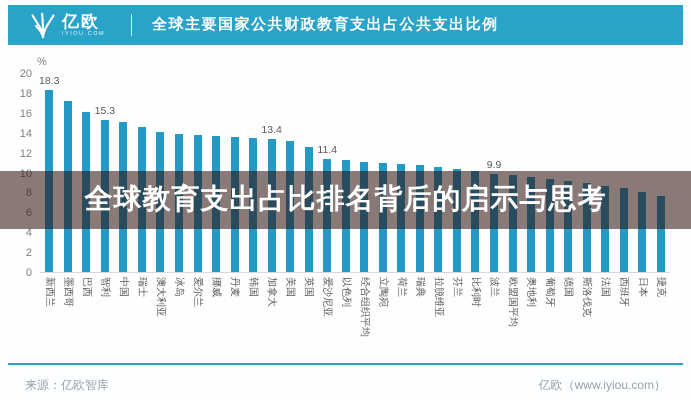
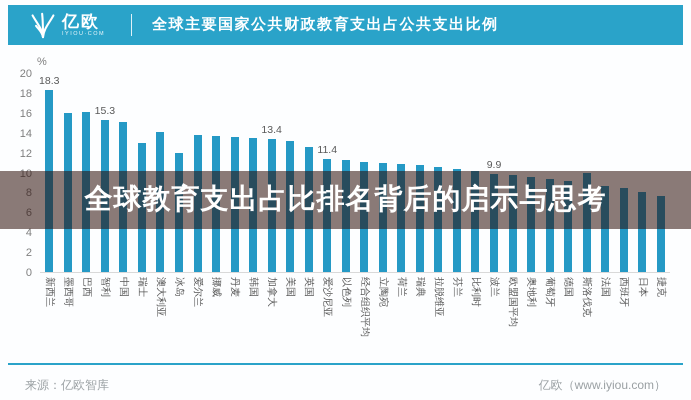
墨西哥: 17 -> 16
瑞士: 15 -> 13
冰岛: 14 -> 12
斯洛伐克: 9 -> 10
